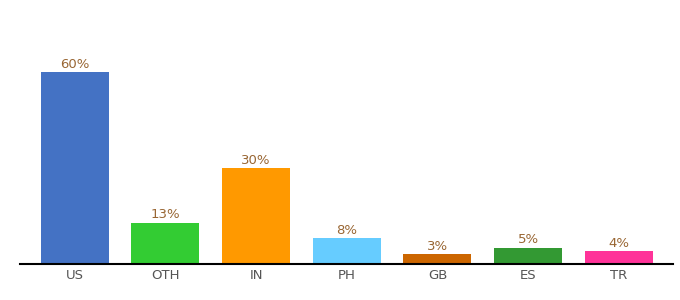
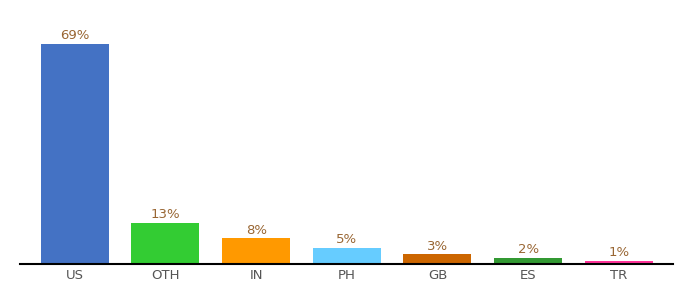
US: 60% -> 69%
IN: 30% -> 8%
PH: 8% -> 5%
ES: 5% -> 2%
TR: 4% -> 1%
